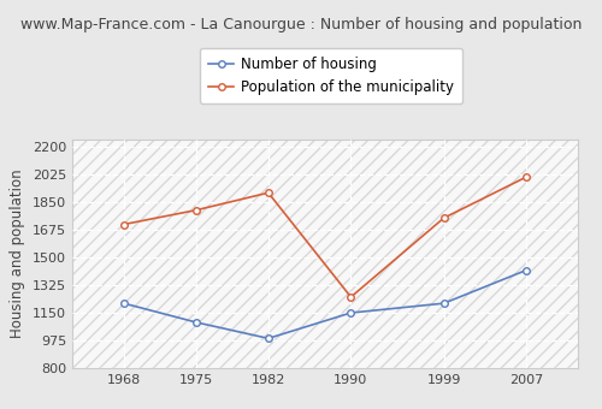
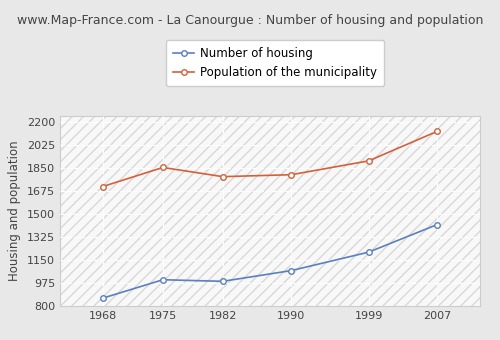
Number of housing/1968: 1210 -> 860
Number of housing/1975: 1090 -> 1000
Population of the municipality/1975: 1800 -> 1860
Population of the municipality/1982: 1910 -> 1780
Number of housing/1990: 1150 -> 1070
Population of the municipality/1990: 1250 -> 1800
Population of the municipality/1999: 1750 -> 1900
Population of the municipality/2007: 2010 -> 2130
